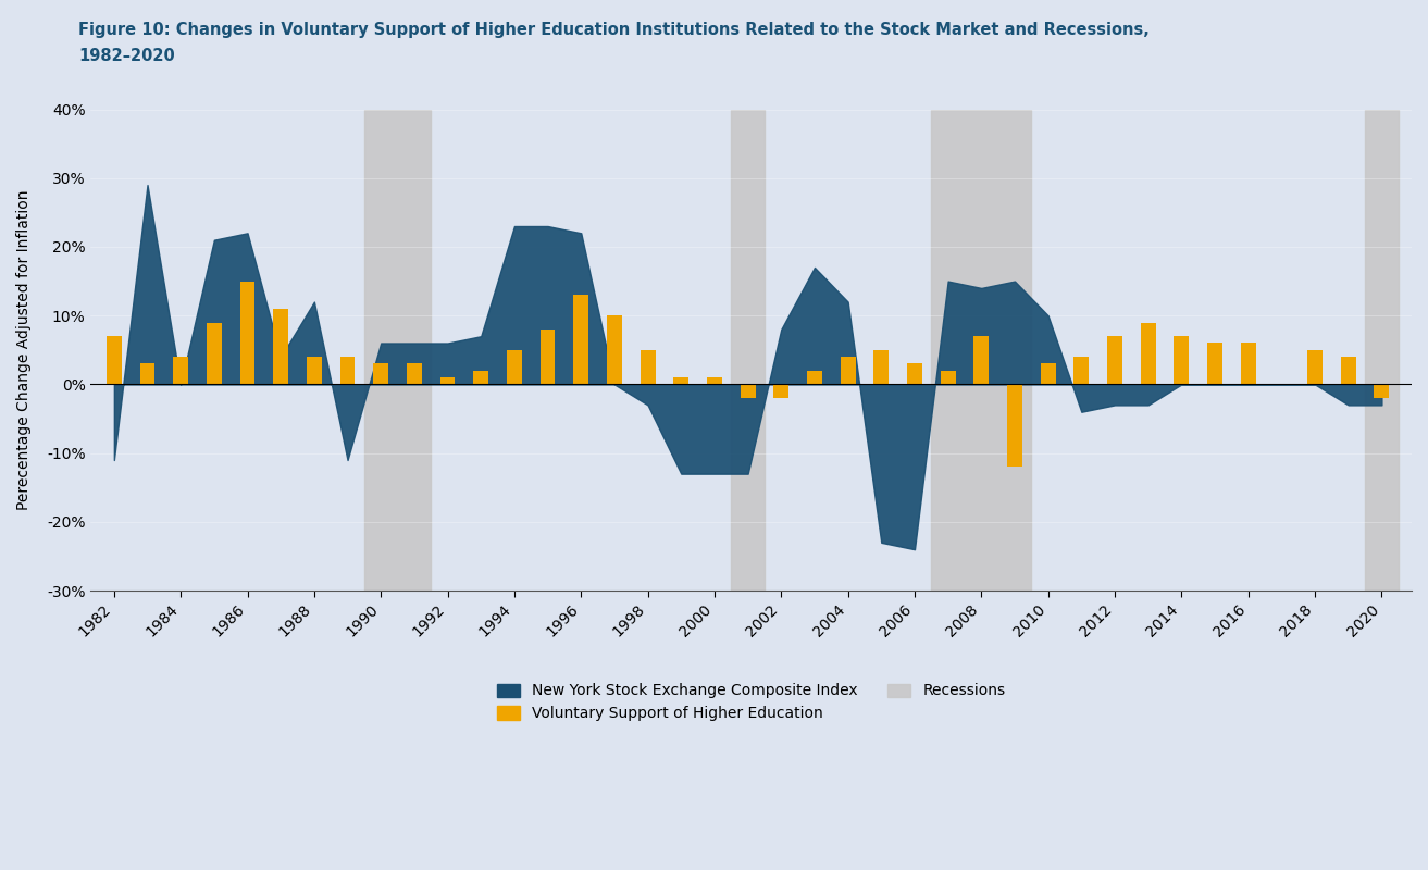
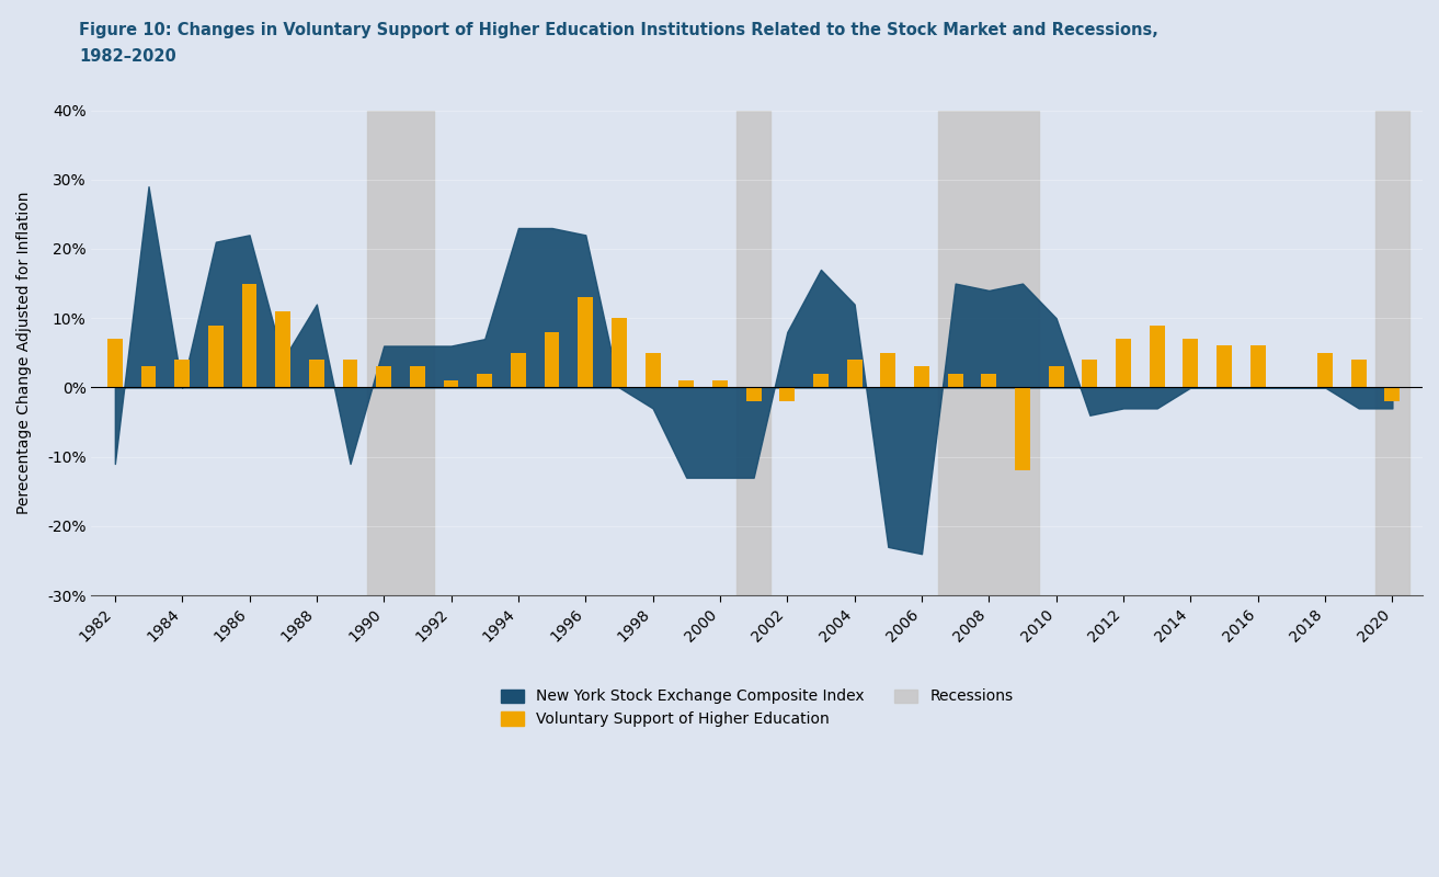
Voluntary Support of Higher Education/2008: 7% -> 2%
